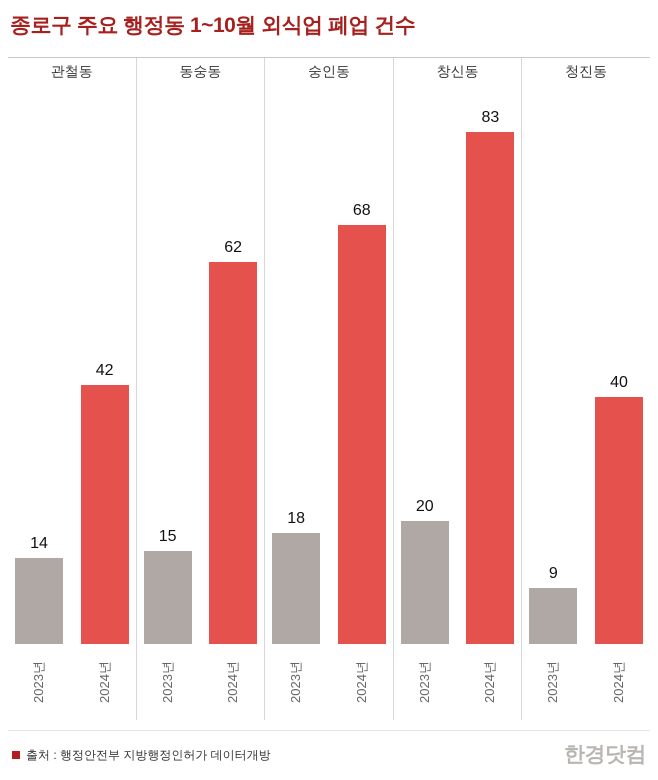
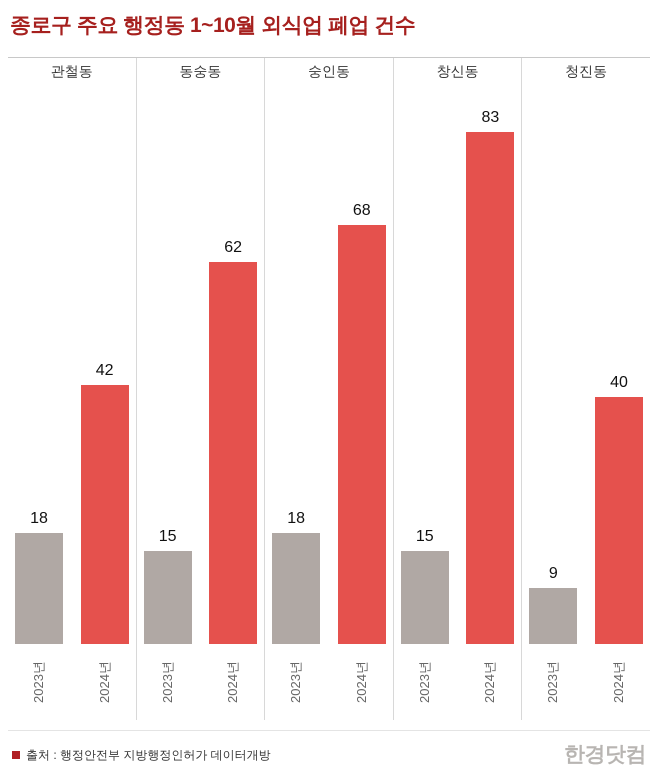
2023년/관철동: 14 -> 18
2023년/창신동: 20 -> 15
